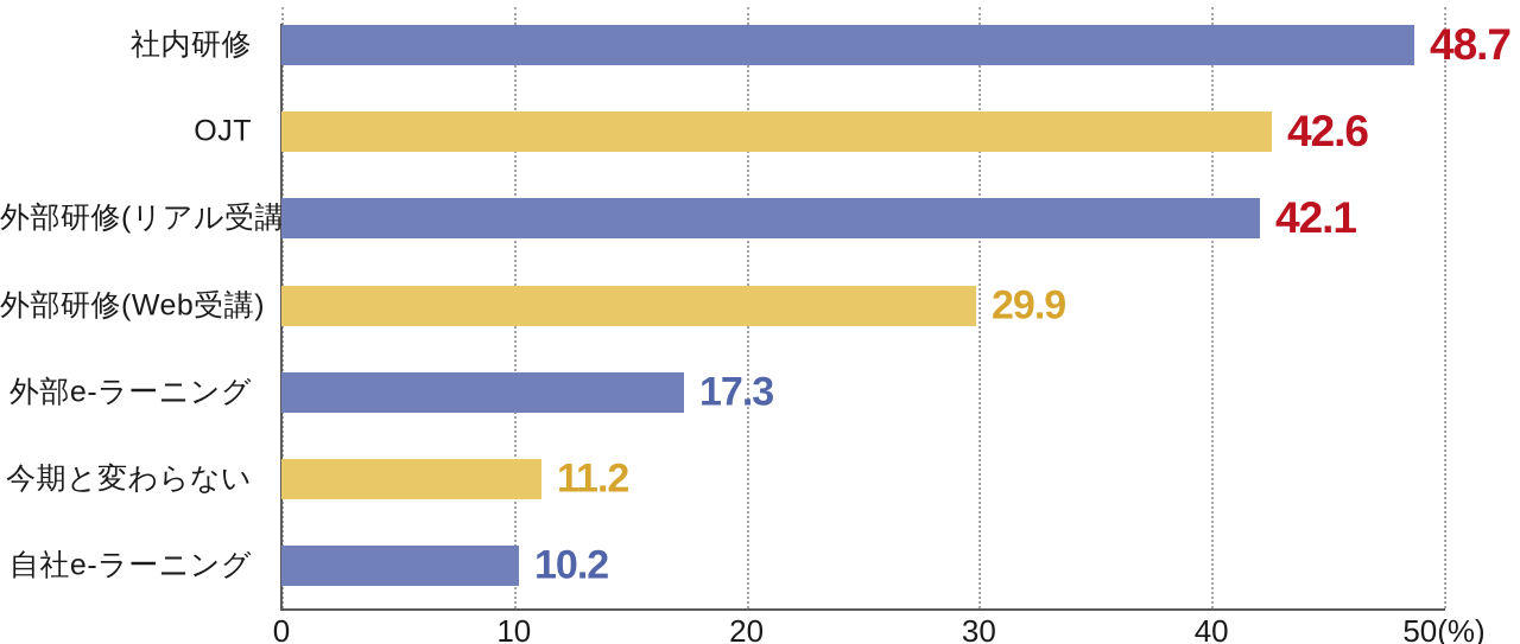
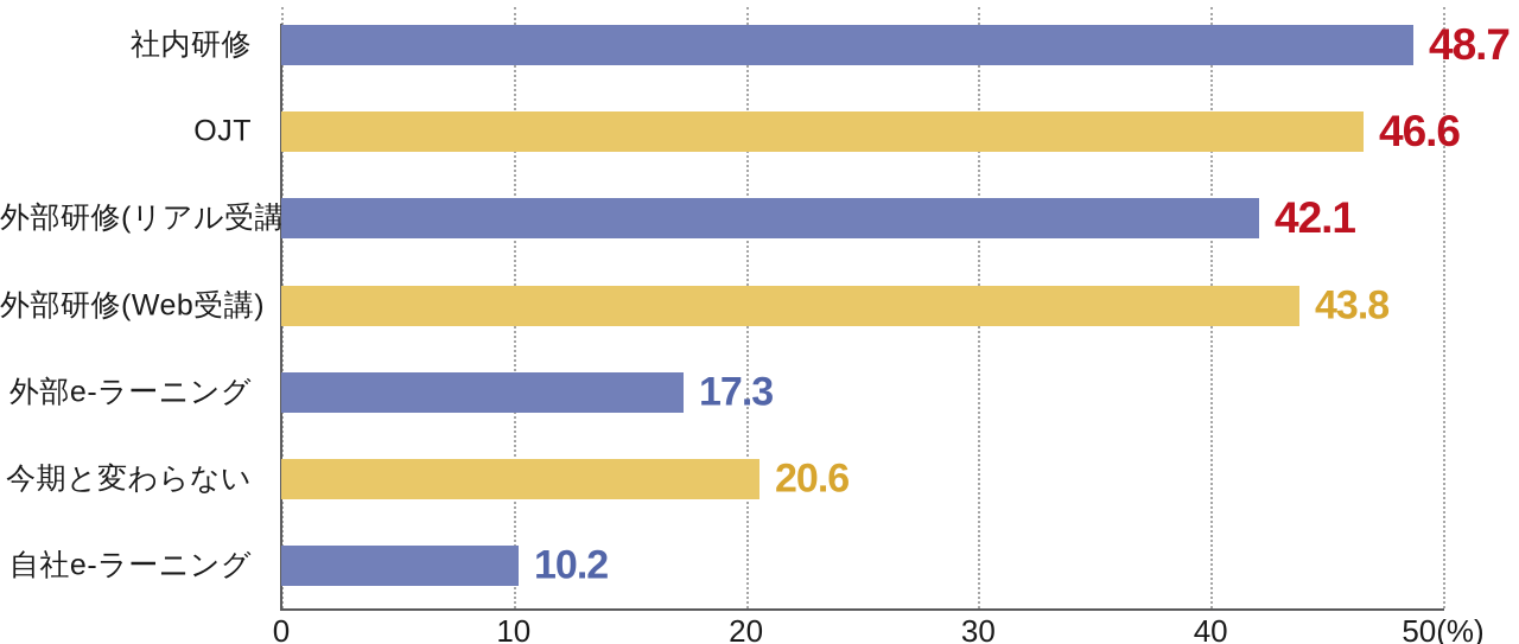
OJT: 42.6 -> 46.6
外部研修(Web受講): 29.9 -> 43.8
今期と変わらない: 11.2 -> 20.6
